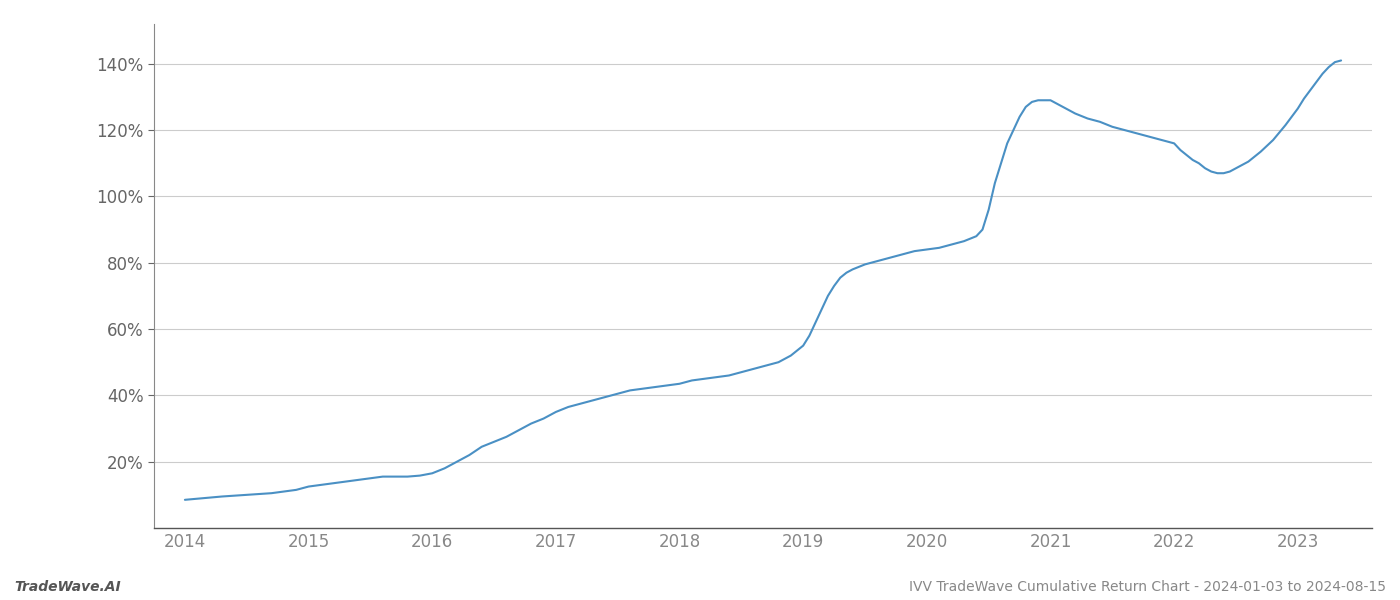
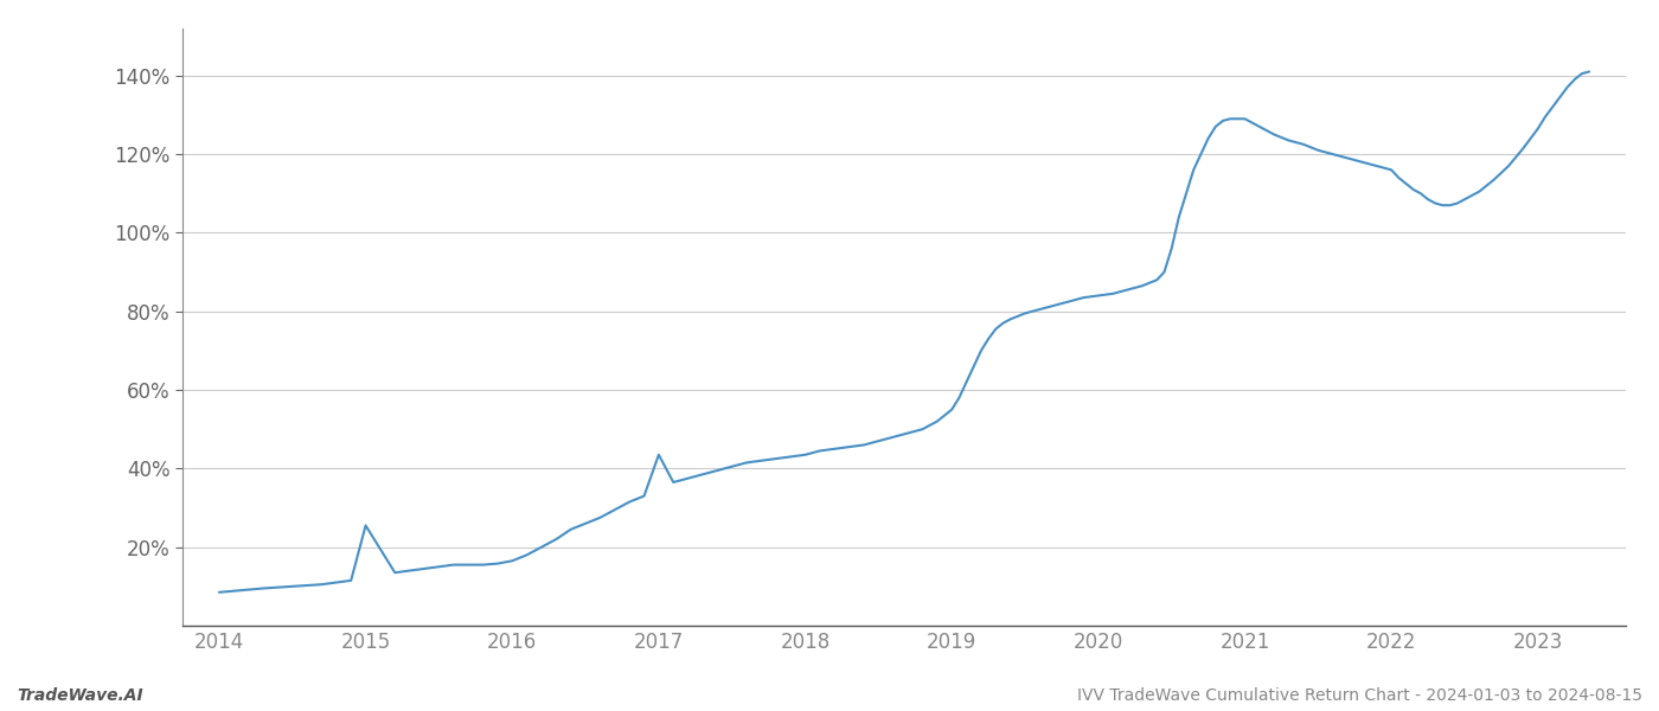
2015: 12.5% -> 25.5%
2017: 35.0% -> 43.5%
